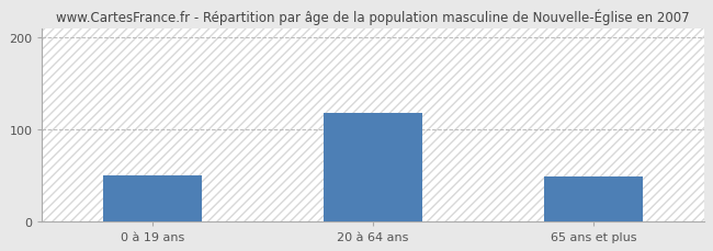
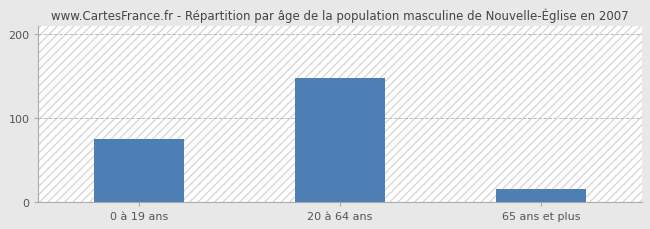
0 à 19 ans: 50 -> 75
20 à 64 ans: 118 -> 148
65 ans et plus: 48 -> 15
